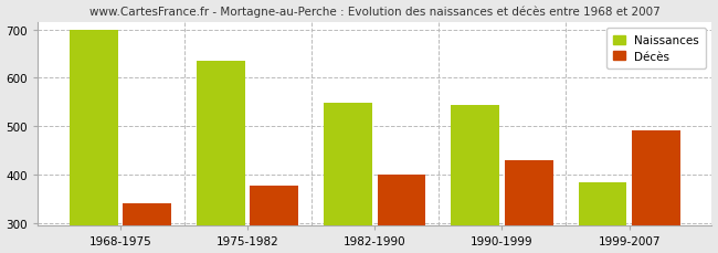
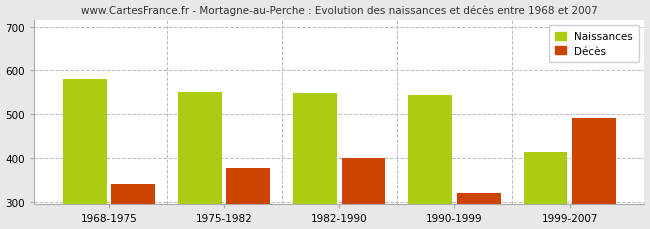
Naissances/1968-1975: 700 -> 580
Naissances/1975-1982: 635 -> 550
Décès/1990-1999: 430 -> 320
Naissances/1999-2007: 385 -> 415
